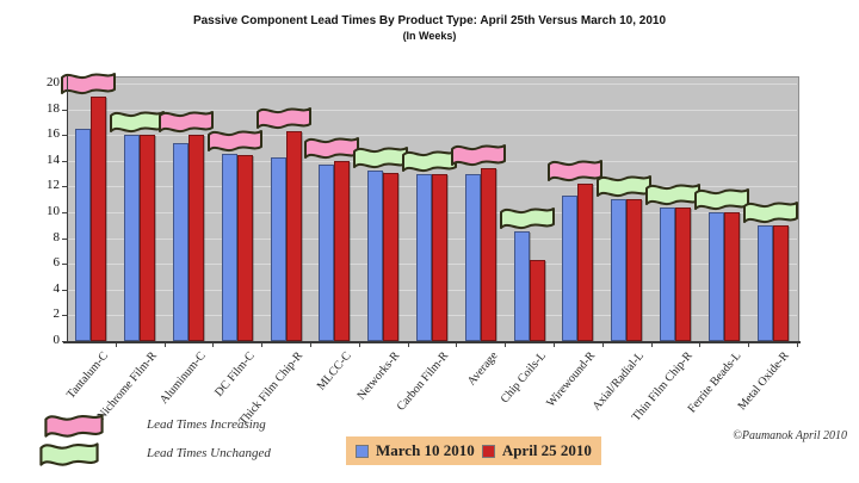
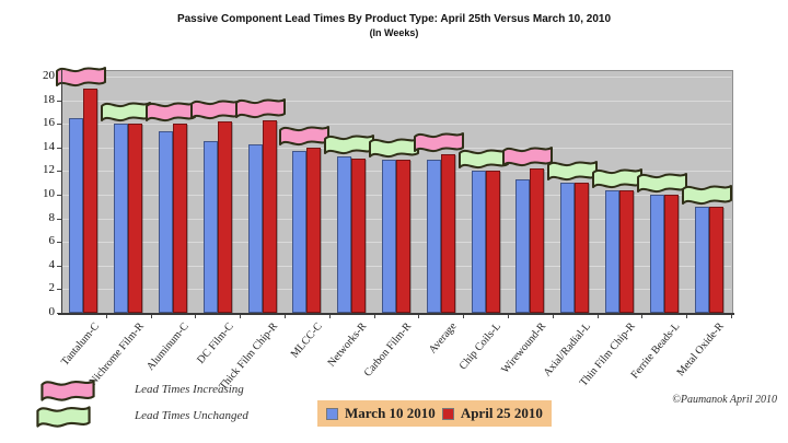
April 25 2010/DC Film-C: 14.4 -> 16.2
March 10 2010/Chip Coils-L: 8.5 -> 12.0
April 25 2010/Chip Coils-L: 6.3 -> 12.0
